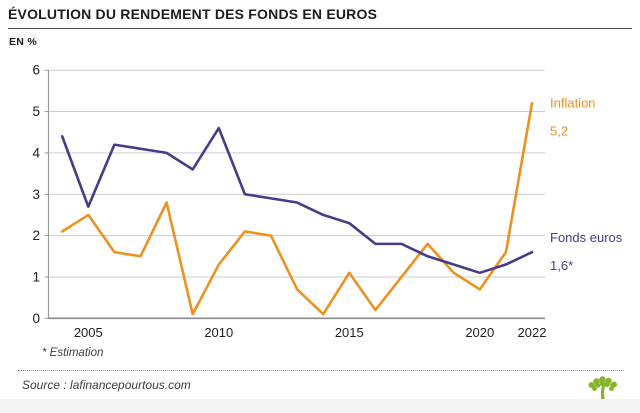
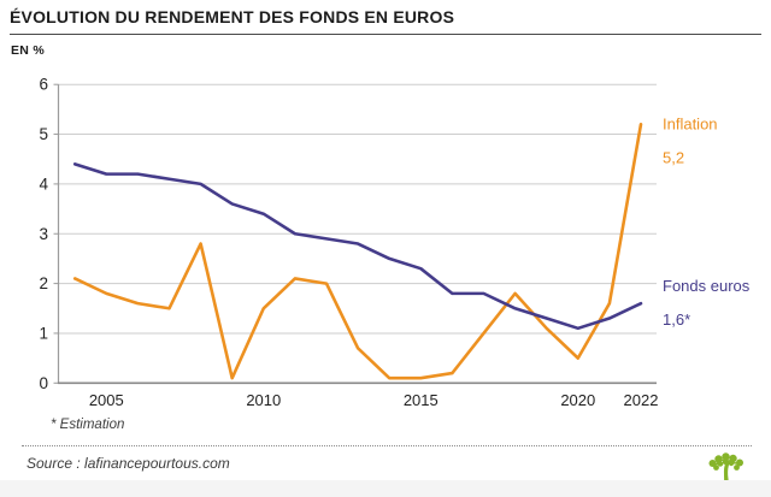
Inflation/2005: 2.5 -> 1.8
Fonds euros/2005: 2.7 -> 4.2
Inflation/2010: 1.3 -> 1.5
Fonds euros/2010: 4.6 -> 3.4
Inflation/2015: 1.1 -> 0.1
Inflation/2020: 0.7 -> 0.5
